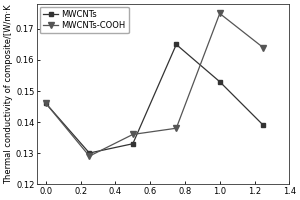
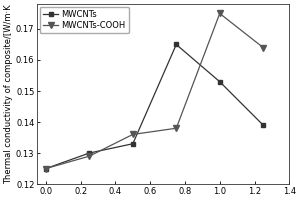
MWCNTs/0.0: 0.146 -> 0.125
MWCNTs-COOH/0.0: 0.146 -> 0.125
